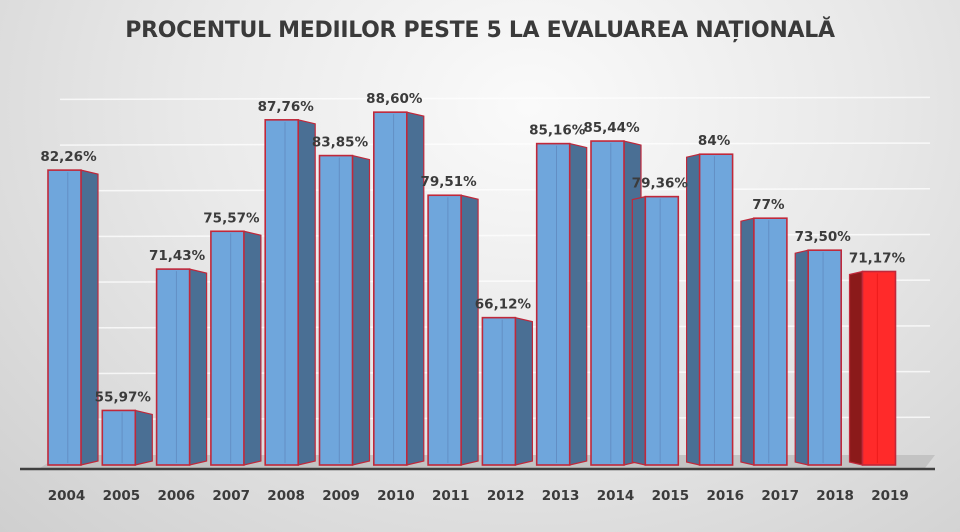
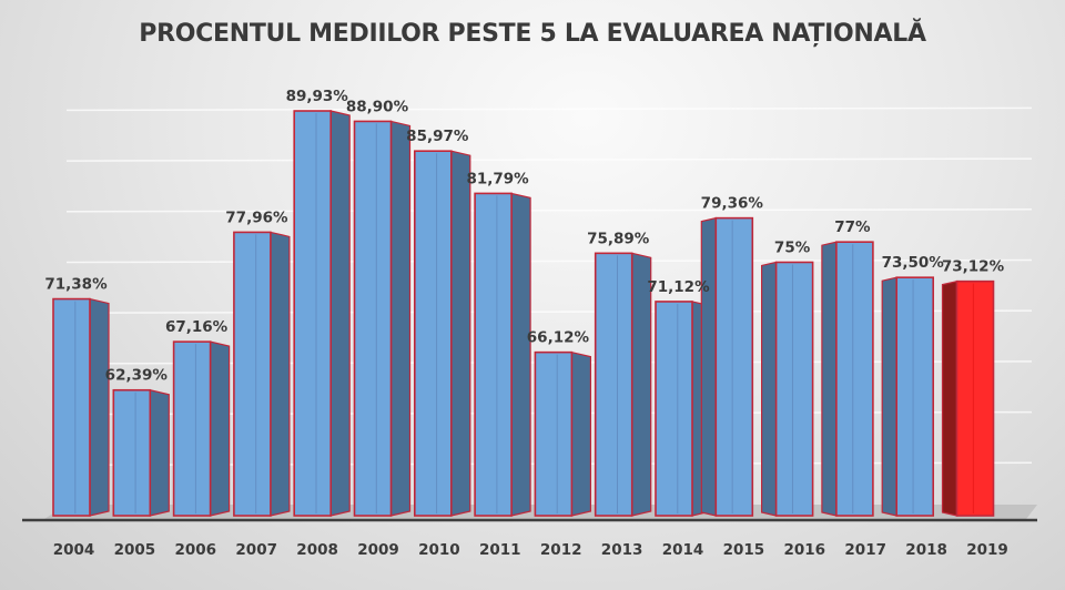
2004: 82,26% -> 71,38%
2005: 55,97% -> 62,39%
2006: 71,43% -> 67,16%
2007: 75,57% -> 77,96%
2008: 87,76% -> 89,93%
2009: 83,85% -> 88,90%
2010: 88,60% -> 85,97%
2011: 79,51% -> 81,79%
2013: 85,16% -> 75,89%
2014: 85,44% -> 71,12%
2016: 84% -> 75%
2019: 71,17% -> 73,12%
